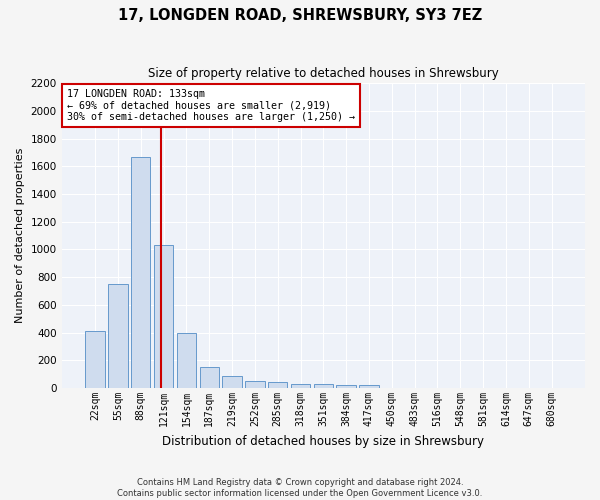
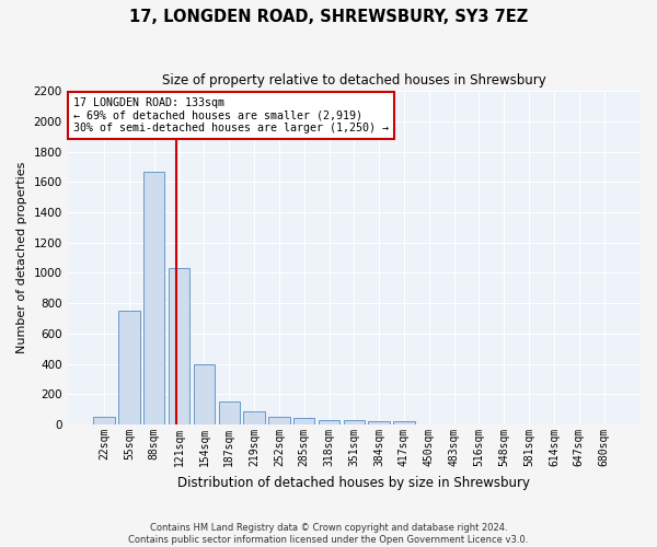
22sqm: 410 -> 50
